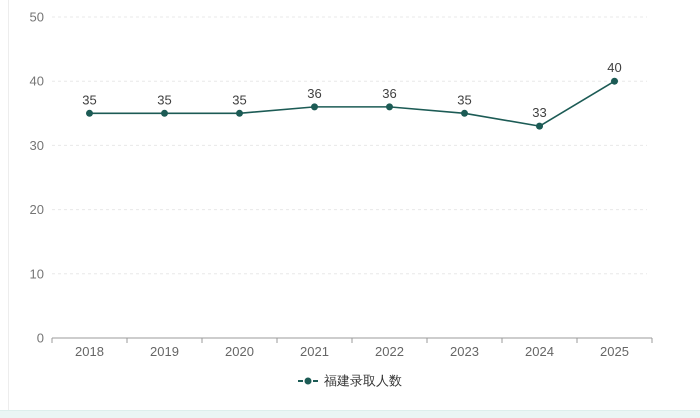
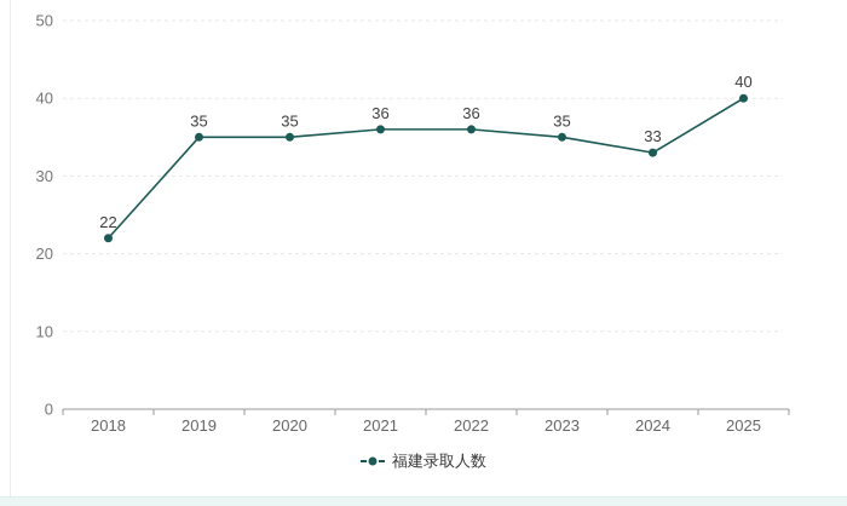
2018: 35 -> 22
